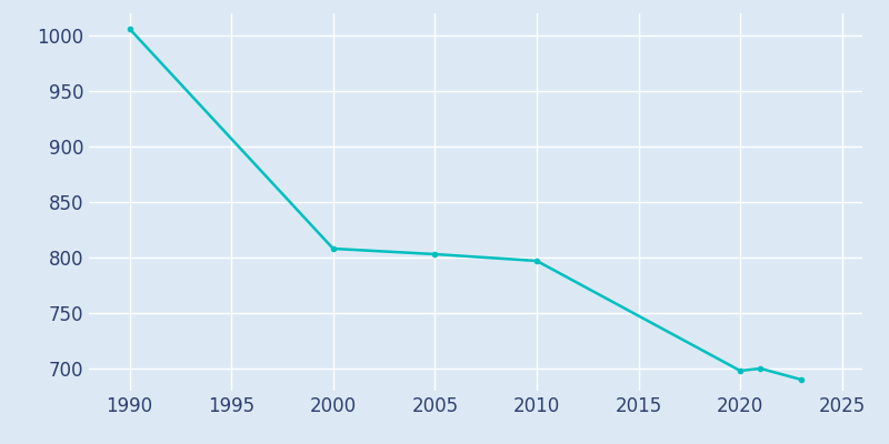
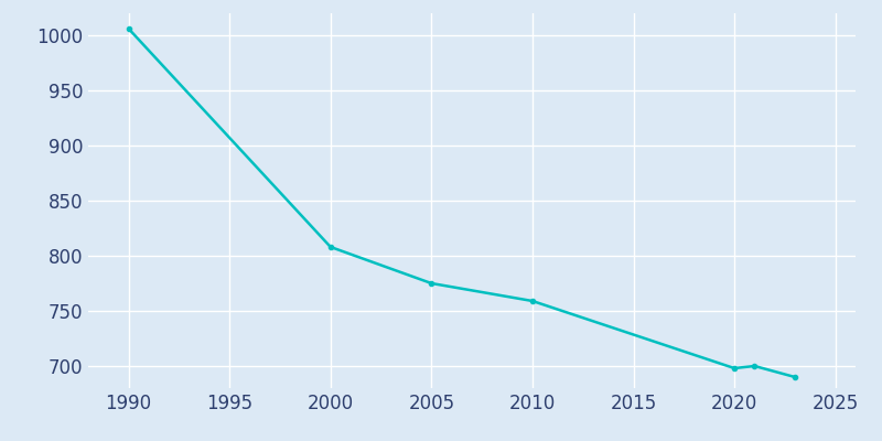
2005: 803 -> 775
2010: 797 -> 759
